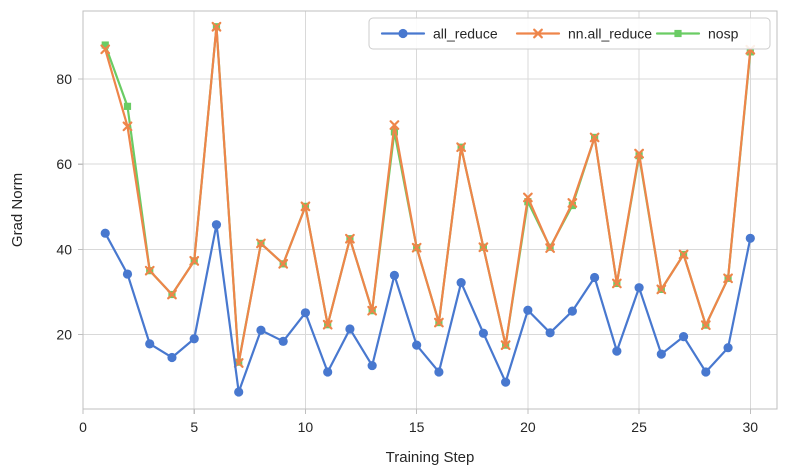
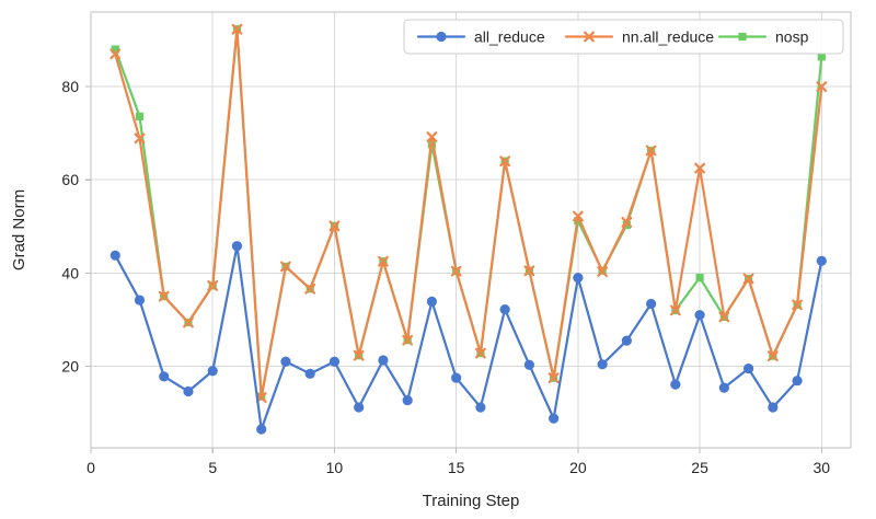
all_reduce/10: 25 -> 21
all_reduce/20: 26 -> 39
nosp/25: 62 -> 39
nn.all_reduce/30: 87 -> 80
